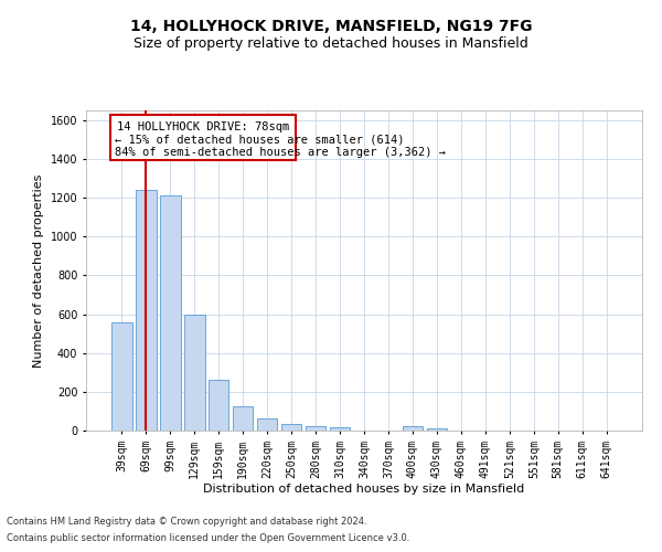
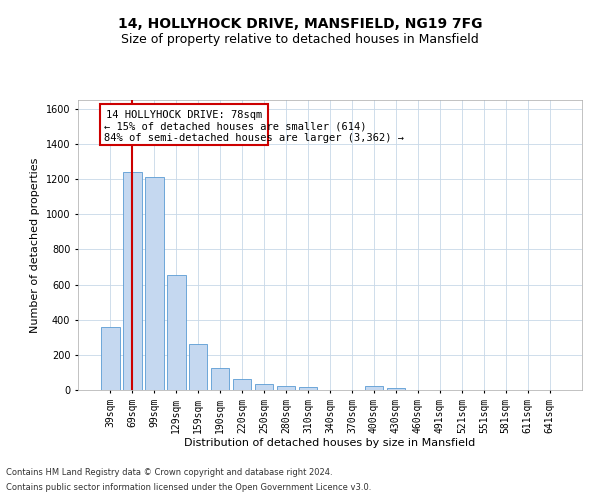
39sqm: 560 -> 360
129sqm: 600 -> 660
